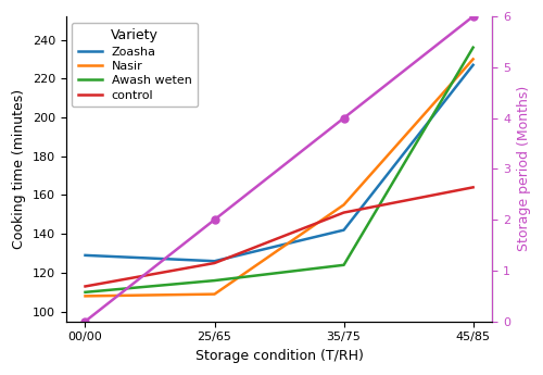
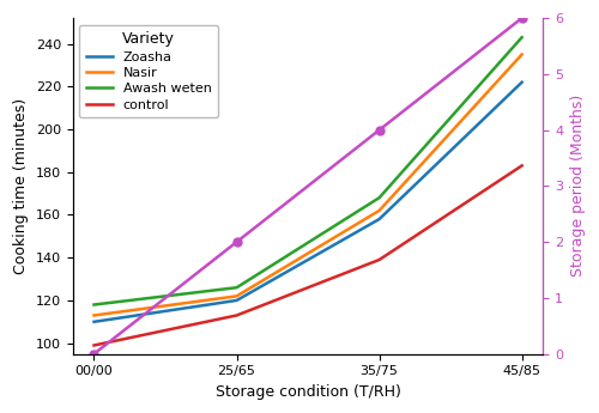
Zoasha/00/00: 129 -> 110
Nasir/00/00: 108 -> 113
Awash weten/00/00: 110 -> 118
control/00/00: 113 -> 99
Zoasha/25/65: 126 -> 120
Nasir/25/65: 109 -> 122
Awash weten/25/65: 116 -> 126
control/25/65: 125 -> 113
Zoasha/35/75: 142 -> 158
Nasir/35/75: 155 -> 162
Awash weten/35/75: 124 -> 168
control/35/75: 151 -> 139
Zoasha/45/85: 227 -> 222
Nasir/45/85: 230 -> 235
Awash weten/45/85: 236 -> 243
control/45/85: 164 -> 183
